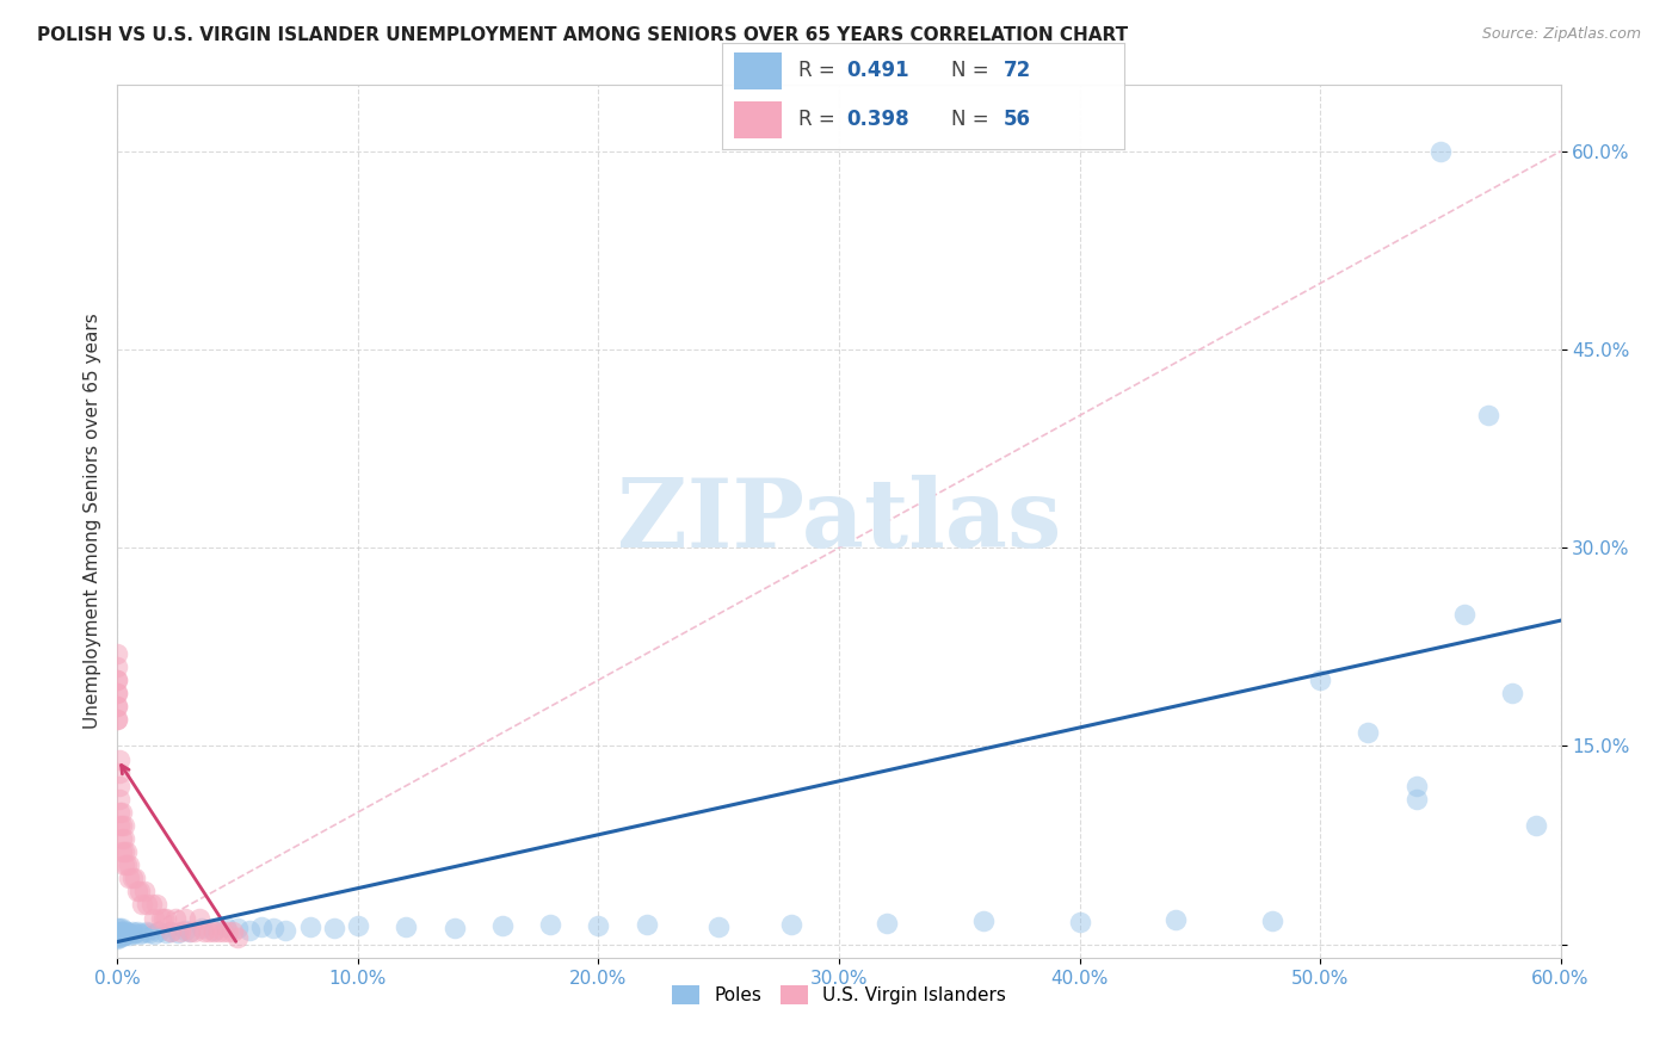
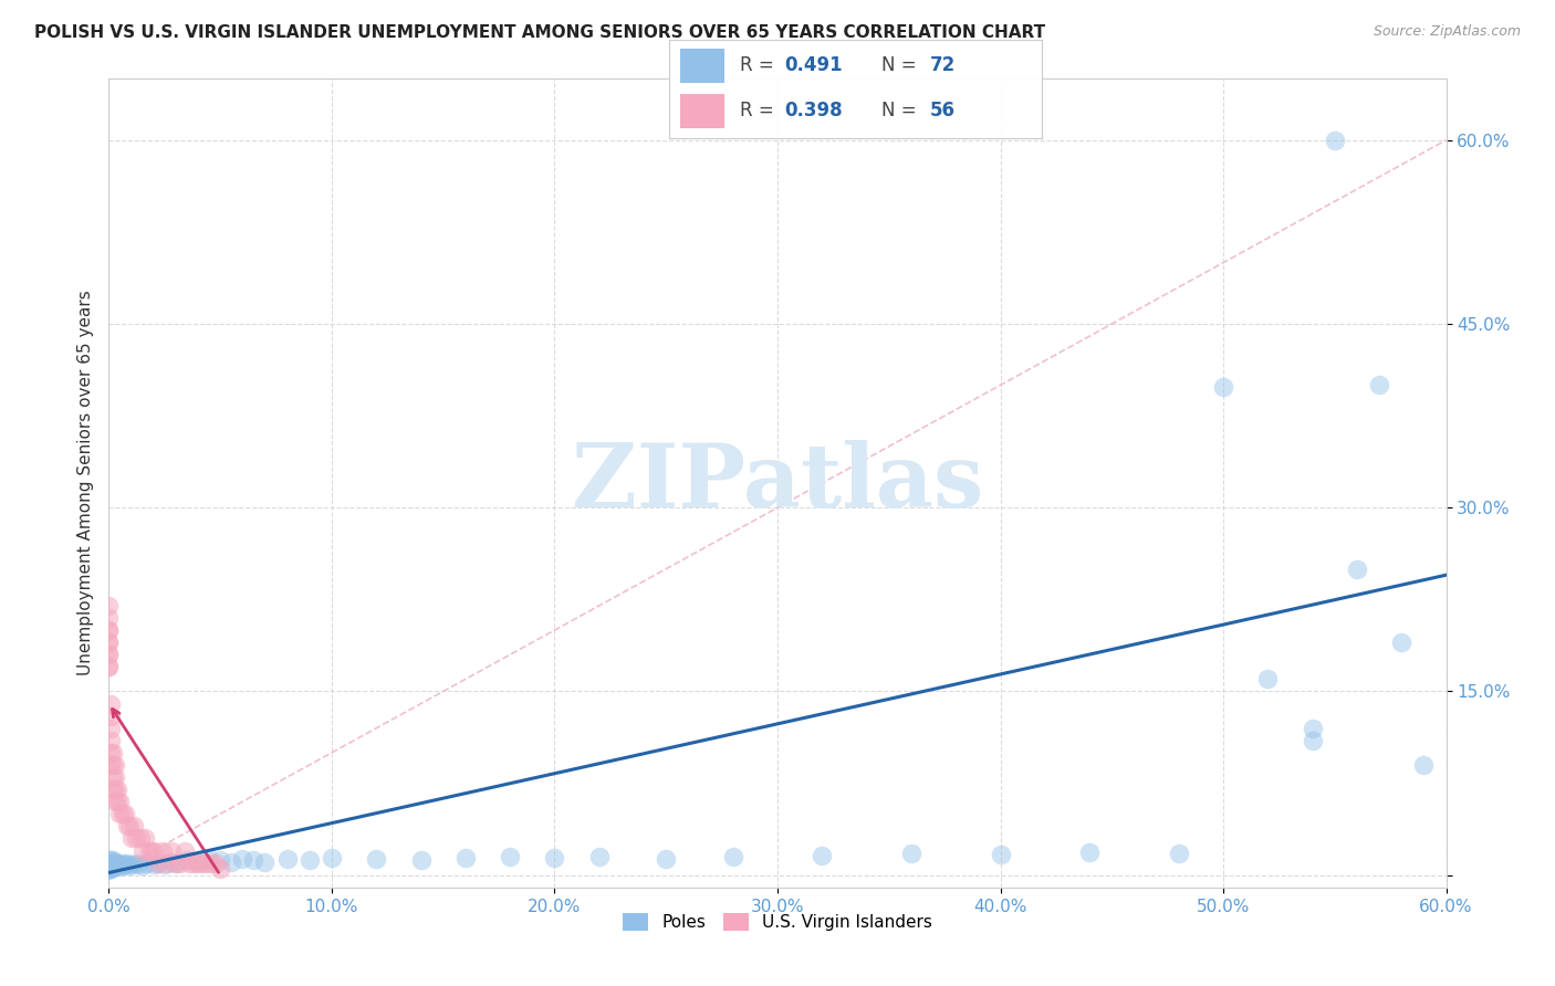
Poles/50.0%: 20.0% -> 39.9%
